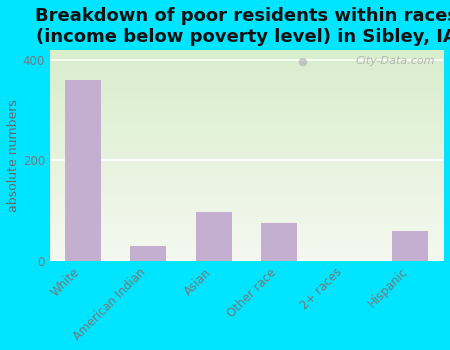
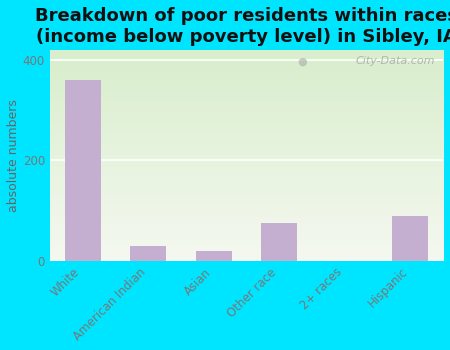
Asian: 98 -> 20
Hispanic: 60 -> 90
